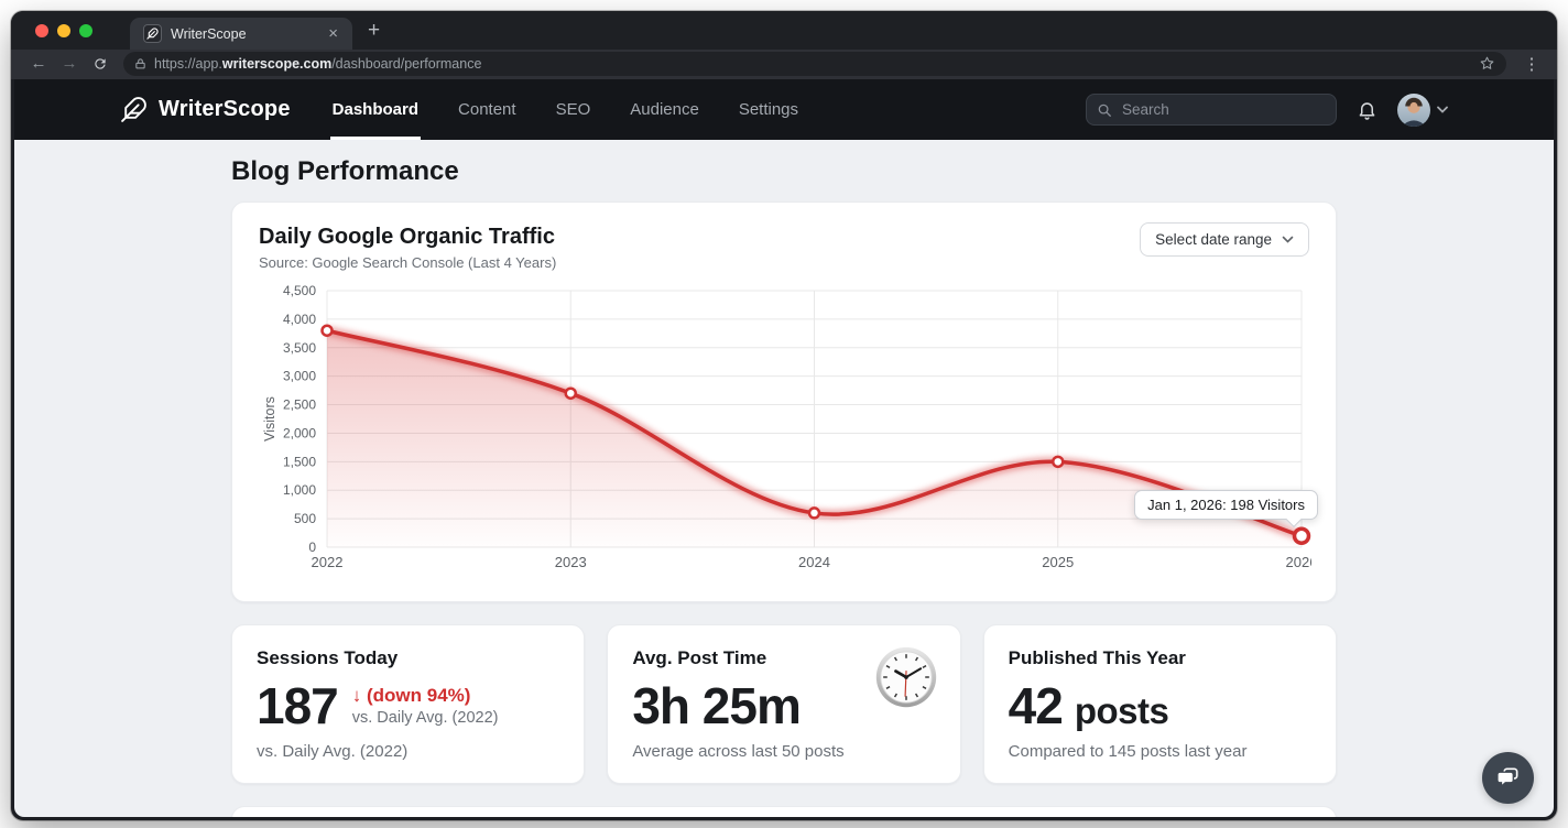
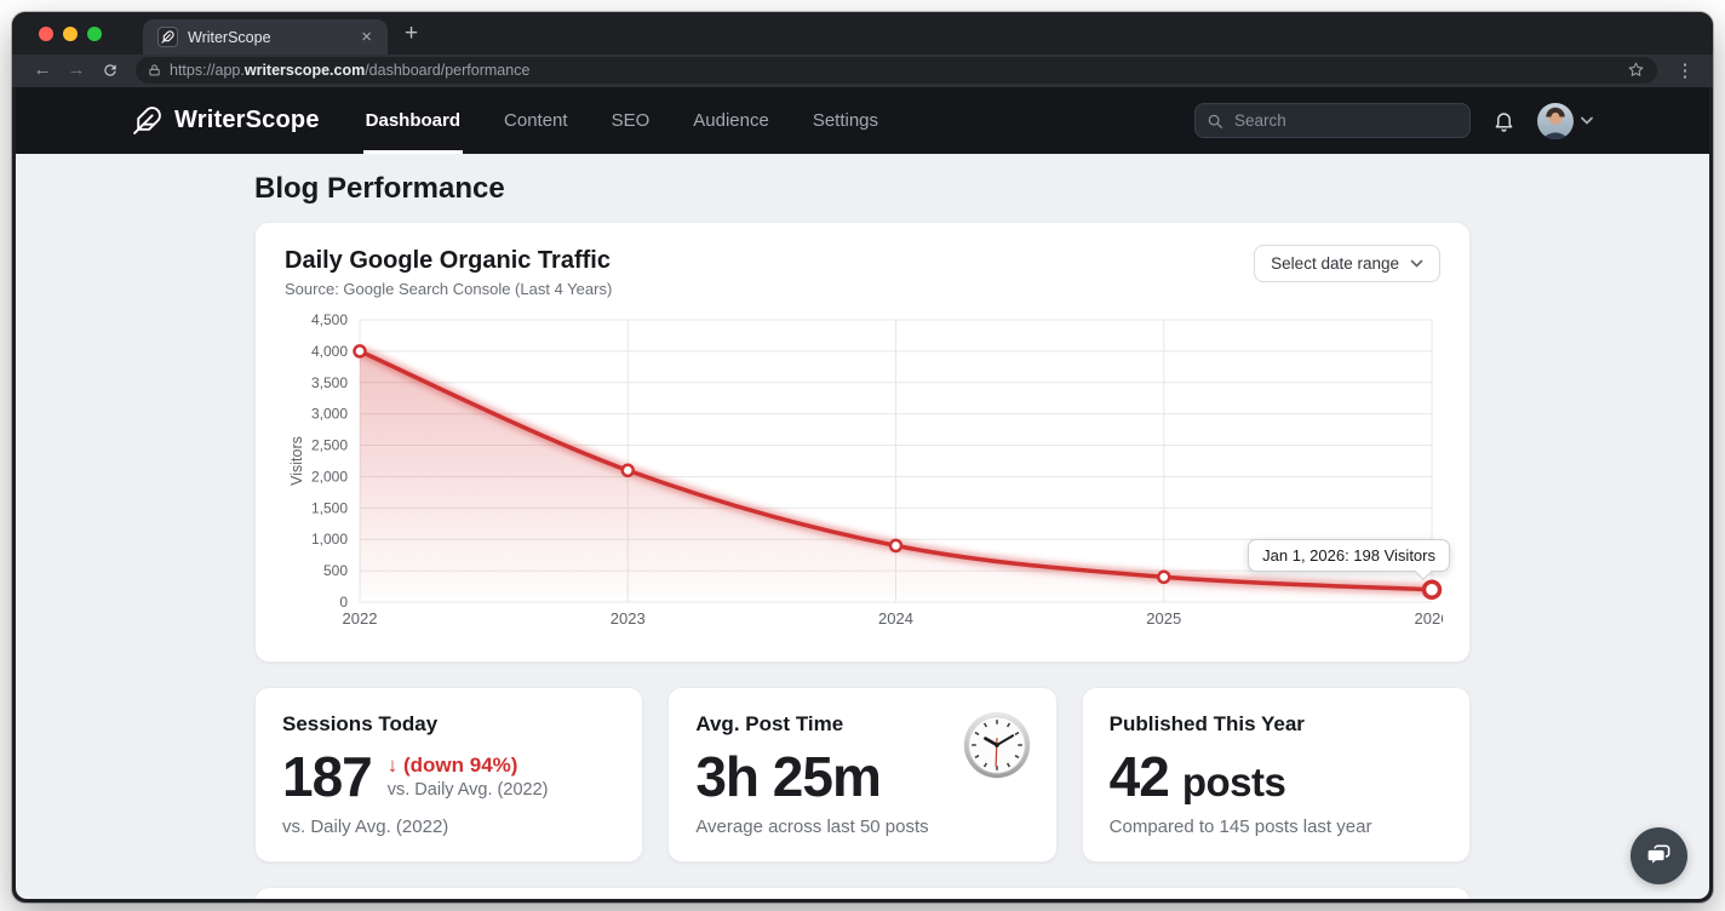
2022: 3800 -> 4000
2023: 2700 -> 2100
2024: 600 -> 900
2025: 1500 -> 400
